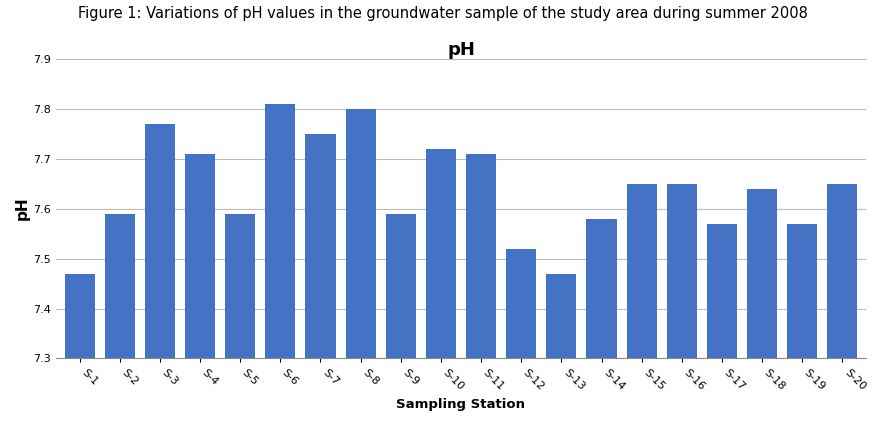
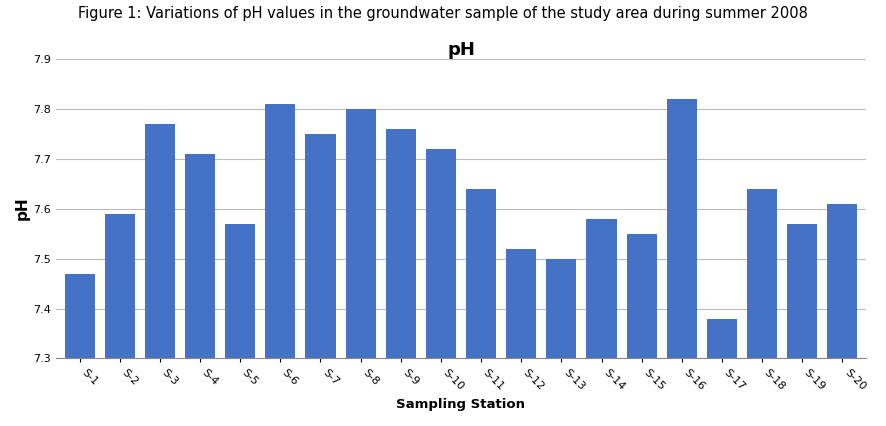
S-5: 7.59 -> 7.57
S-9: 7.59 -> 7.76
S-11: 7.71 -> 7.64
S-13: 7.47 -> 7.50
S-15: 7.65 -> 7.55
S-16: 7.65 -> 7.82
S-17: 7.57 -> 7.38
S-20: 7.65 -> 7.61
